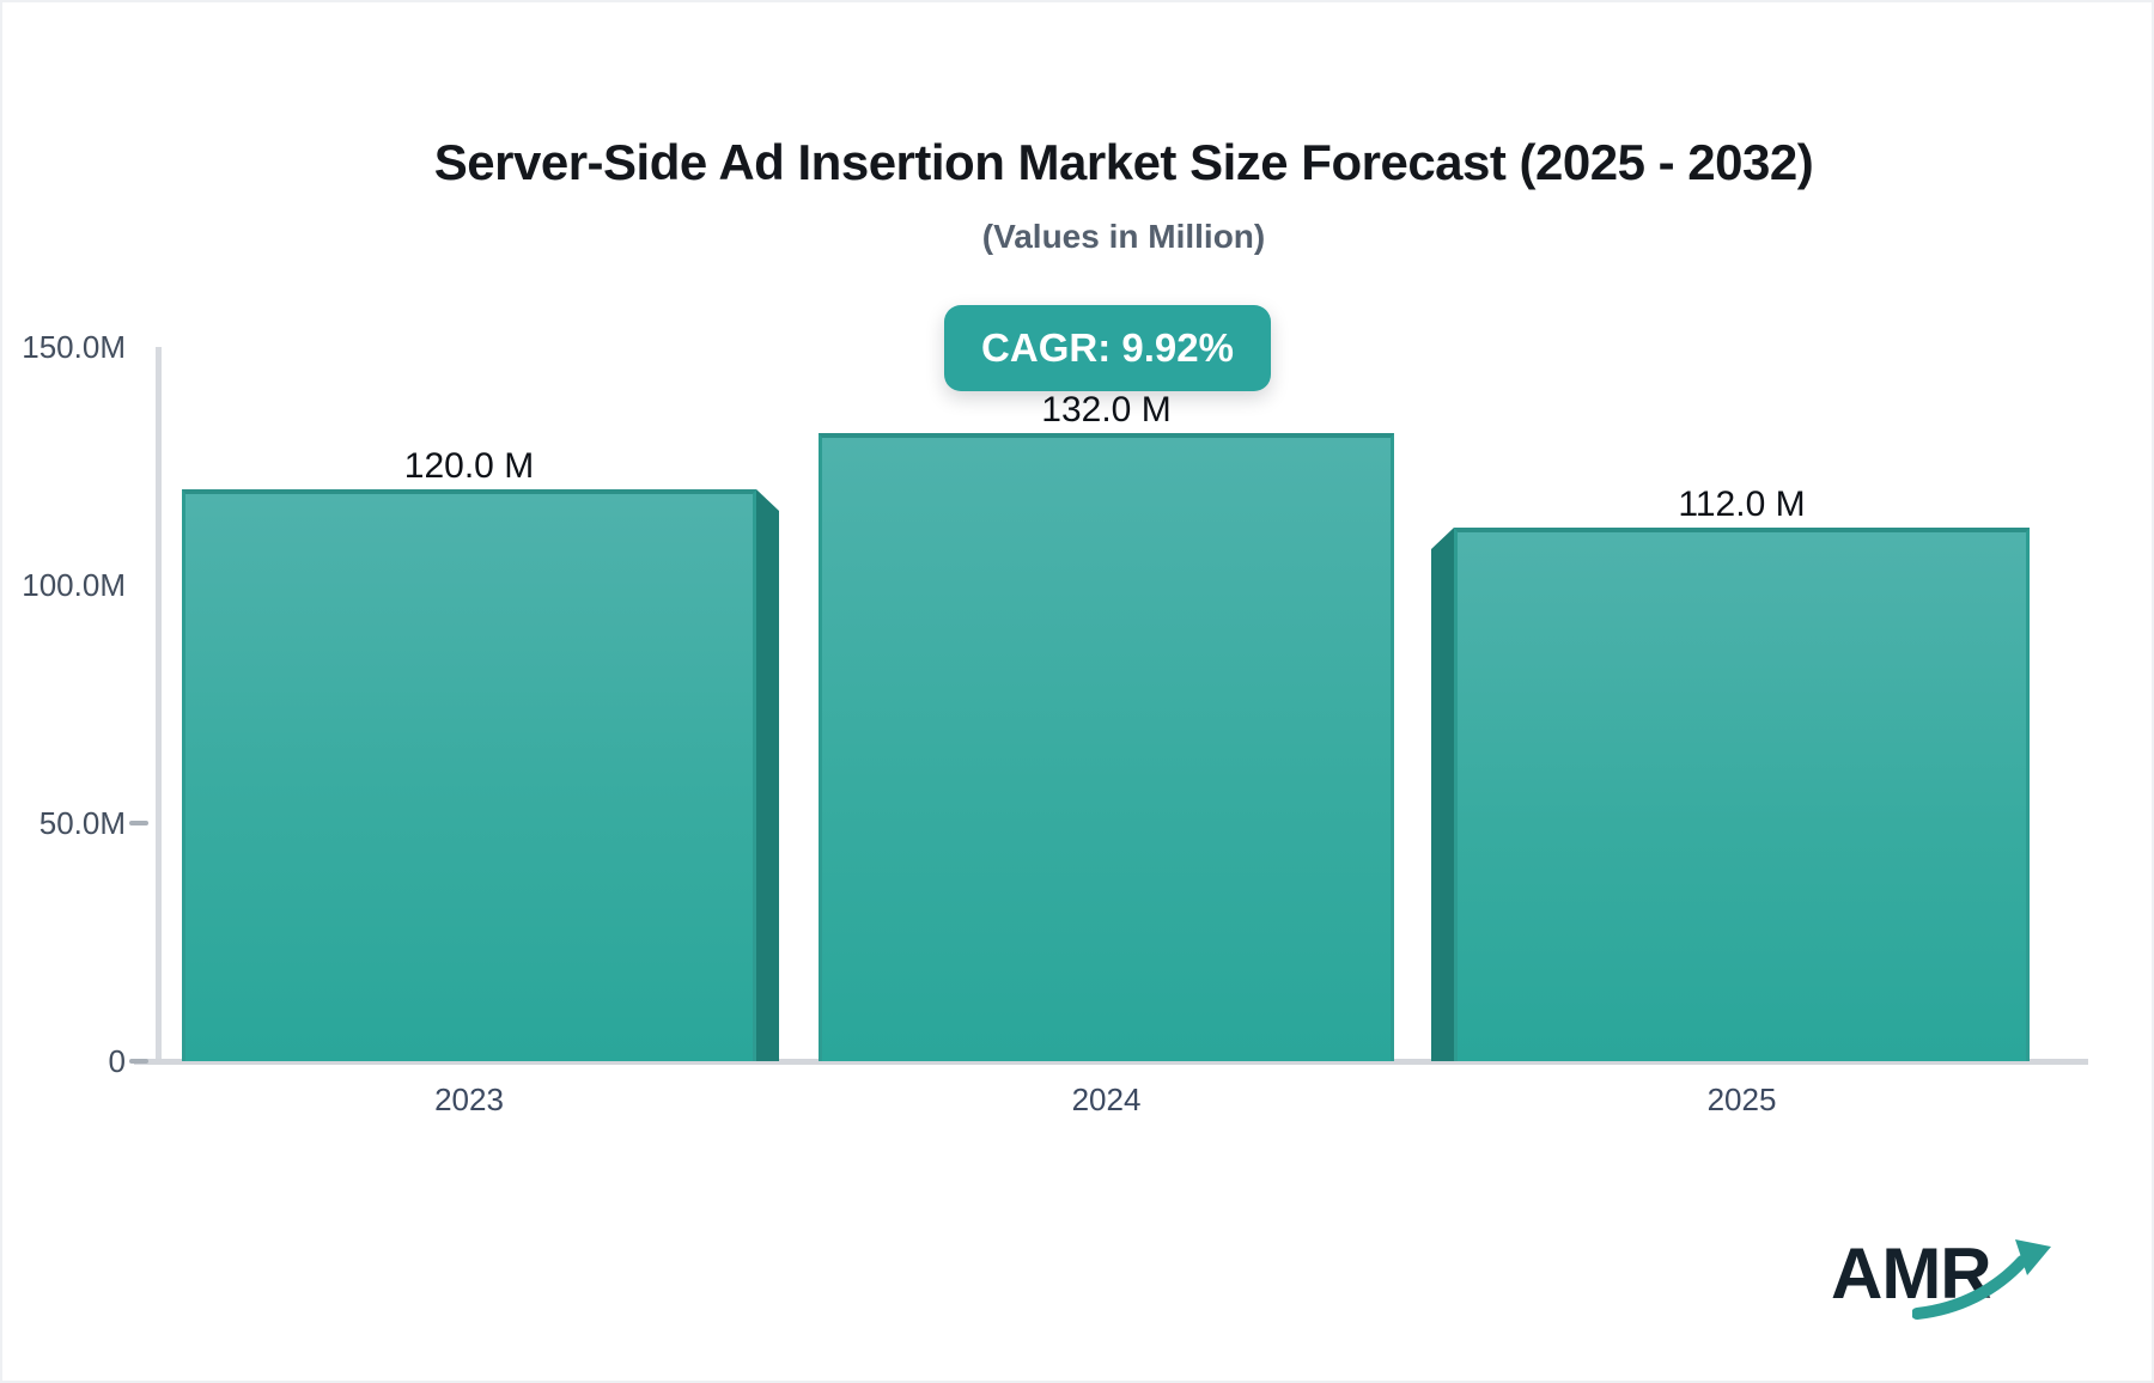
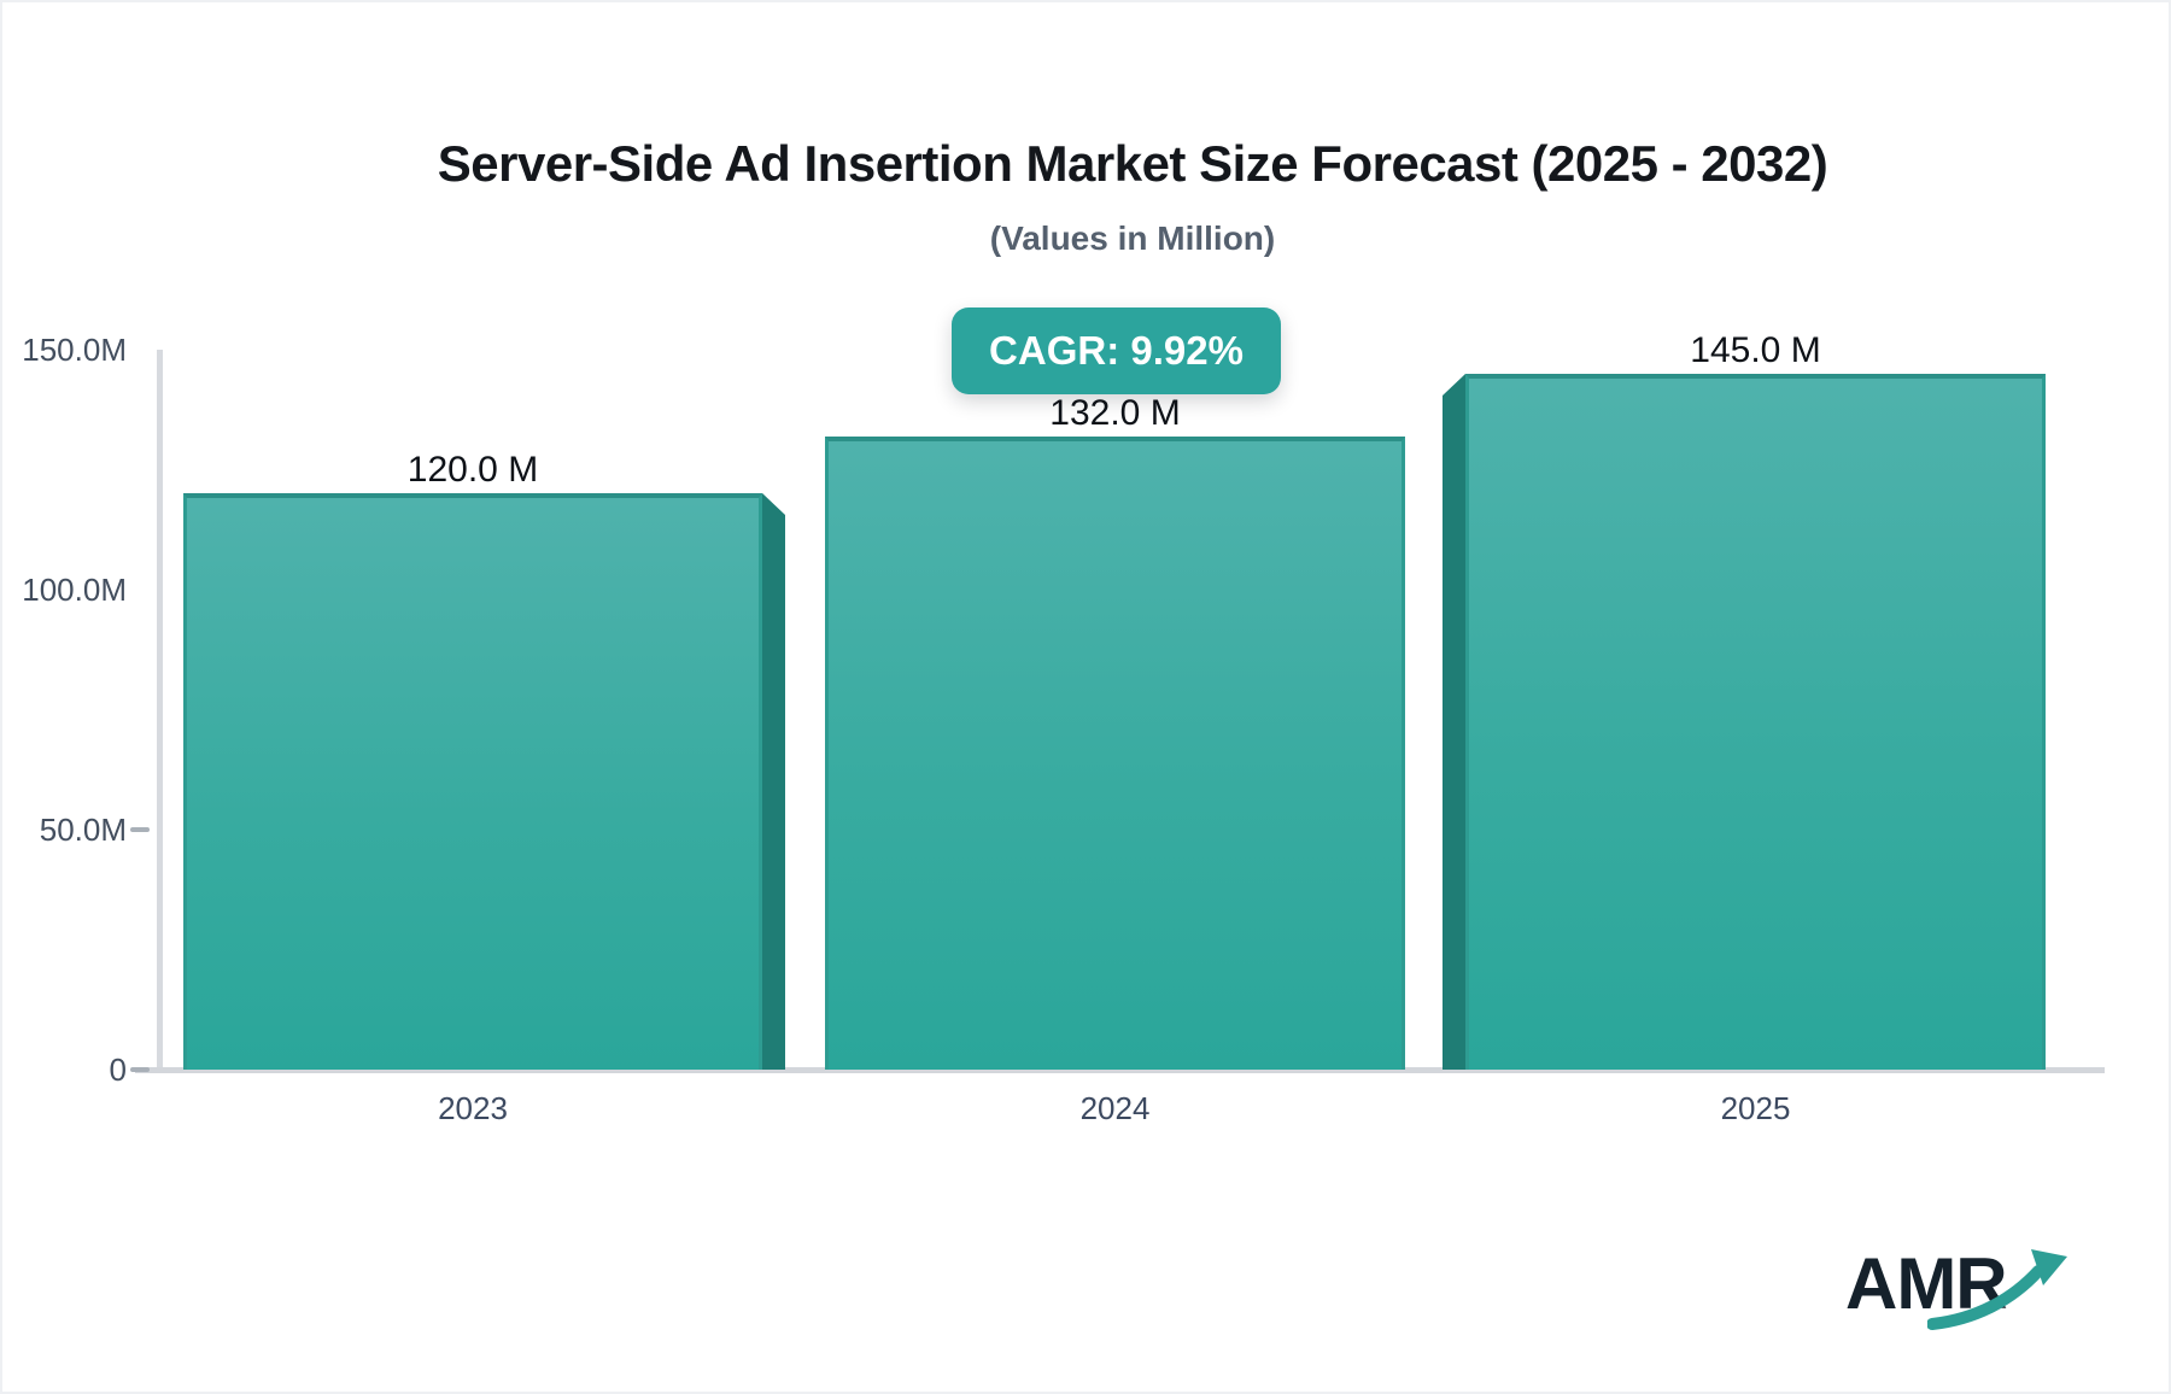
2025: 112.0 -> 145.0
